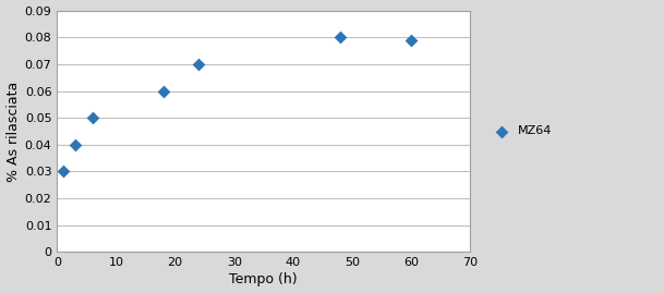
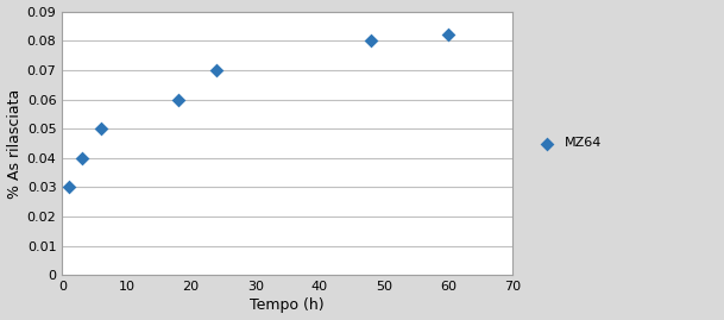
60: 0.079 -> 0.082
